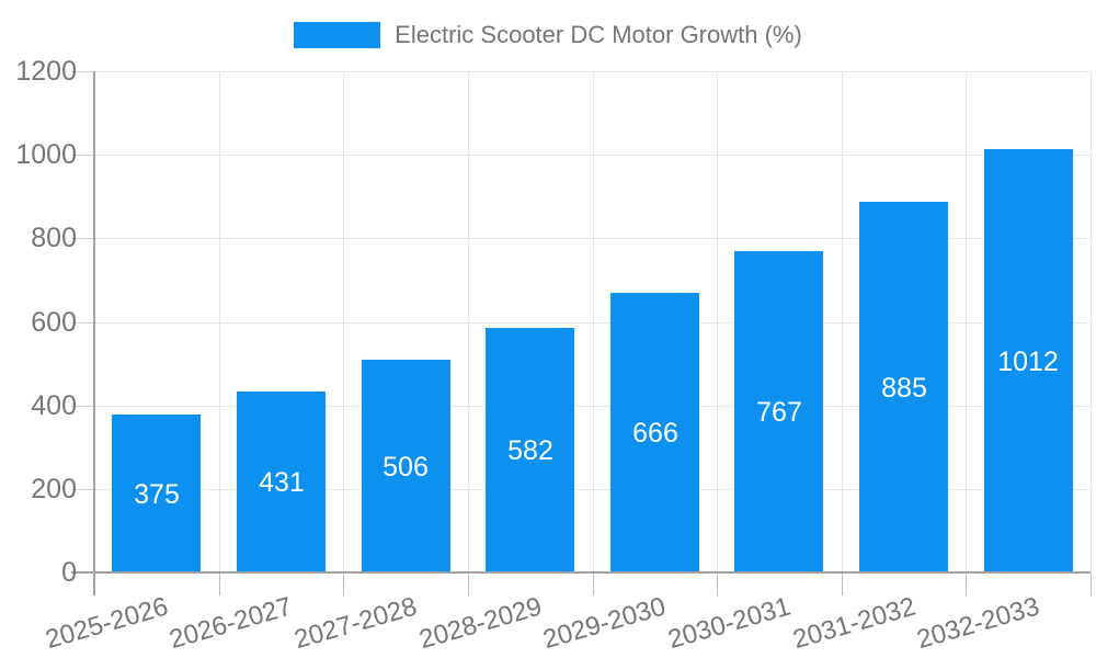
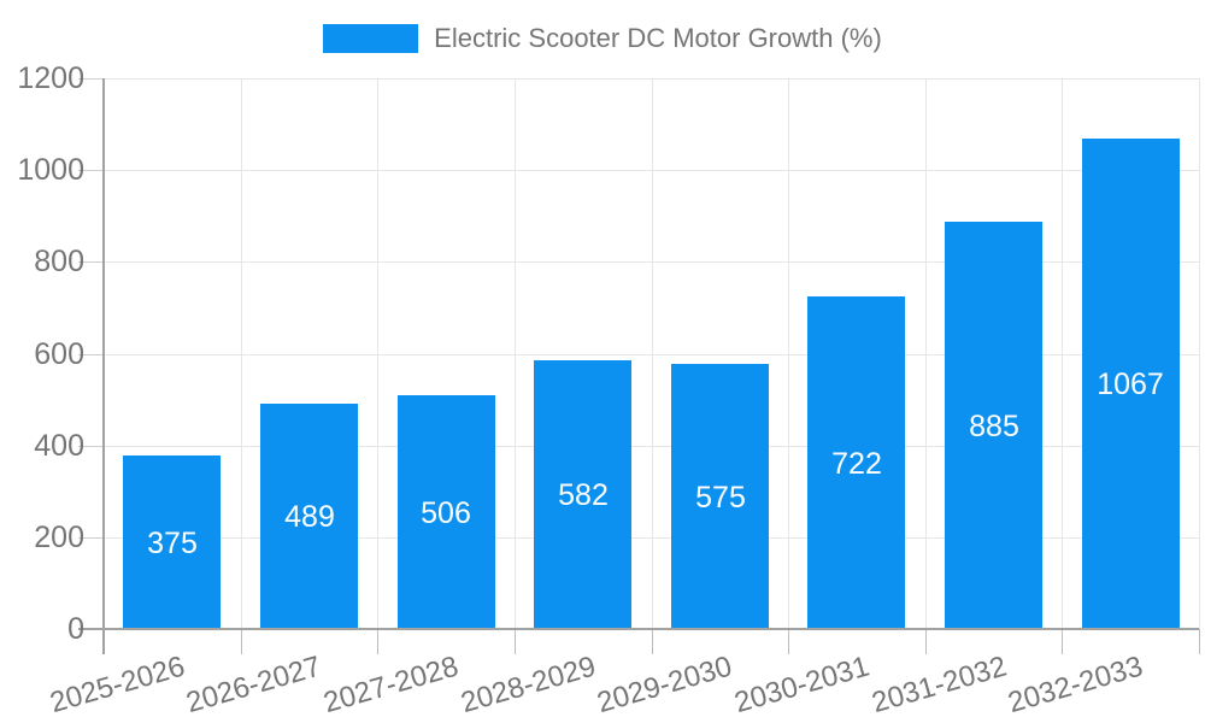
2026-2027: 431 -> 489
2029-2030: 666 -> 575
2030-2031: 767 -> 722
2032-2033: 1012 -> 1067
